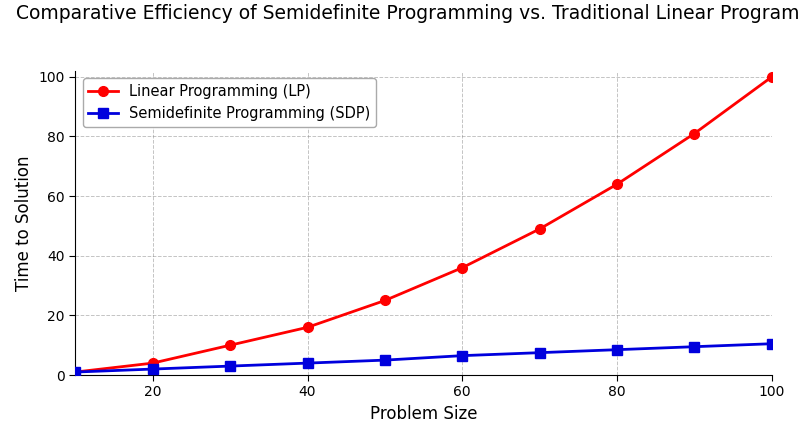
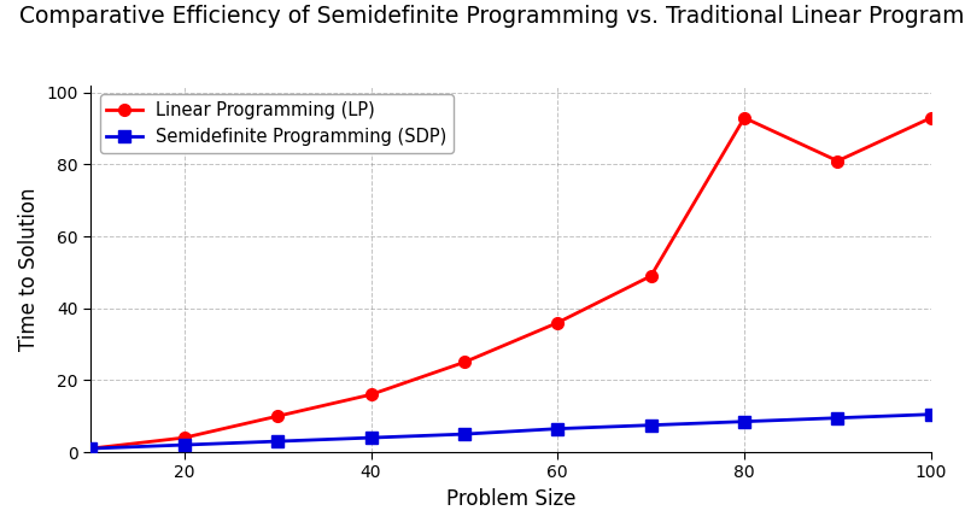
Linear Programming (LP)/80: 64 -> 93
Linear Programming (LP)/100: 100 -> 93
